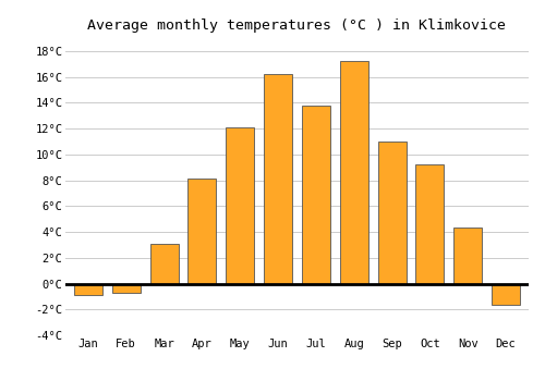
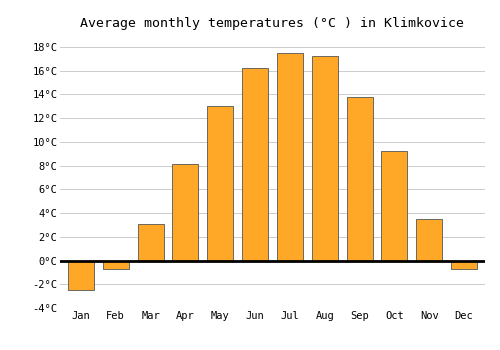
Jan: -0.9°C -> -2.5°C
May: 12.1°C -> 13.0°C
Jul: 13.8°C -> 17.5°C
Sep: 11.0°C -> 13.8°C
Nov: 4.3°C -> 3.5°C
Dec: -1.6°C -> -0.7°C
